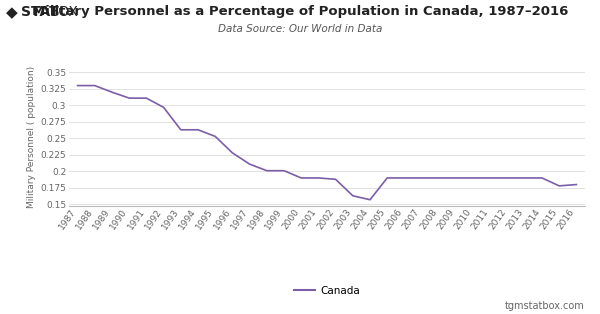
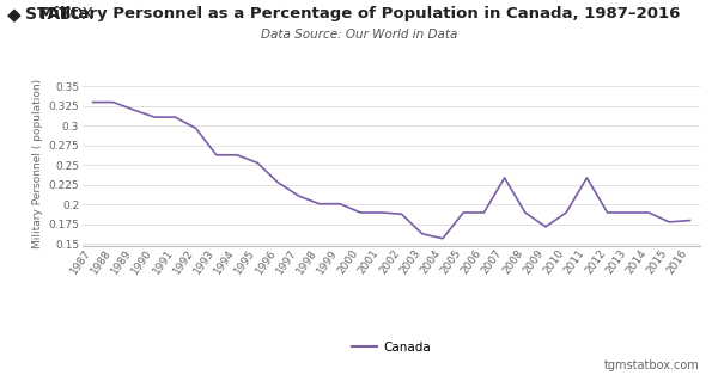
2007: 0.190 -> 0.234
2009: 0.190 -> 0.172
2011: 0.190 -> 0.234
